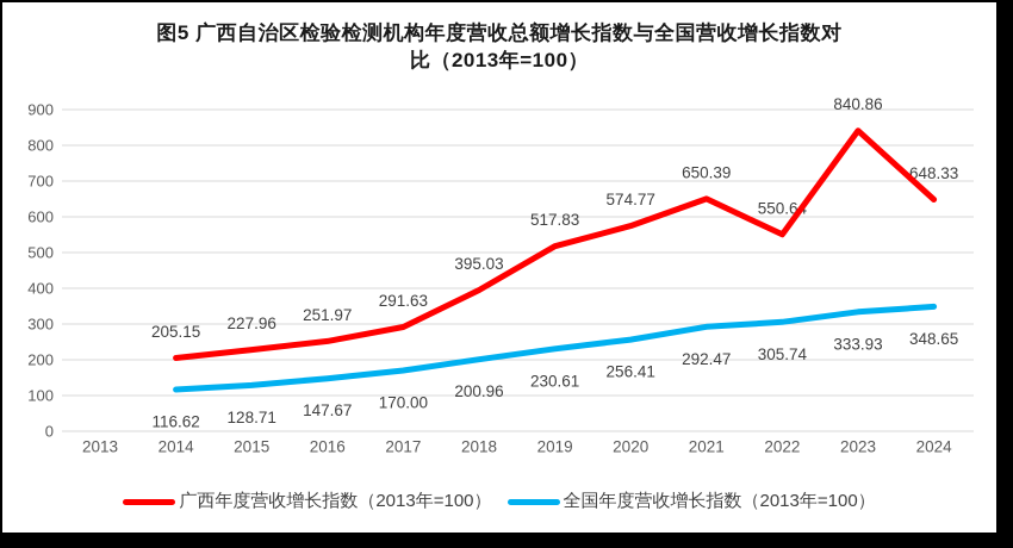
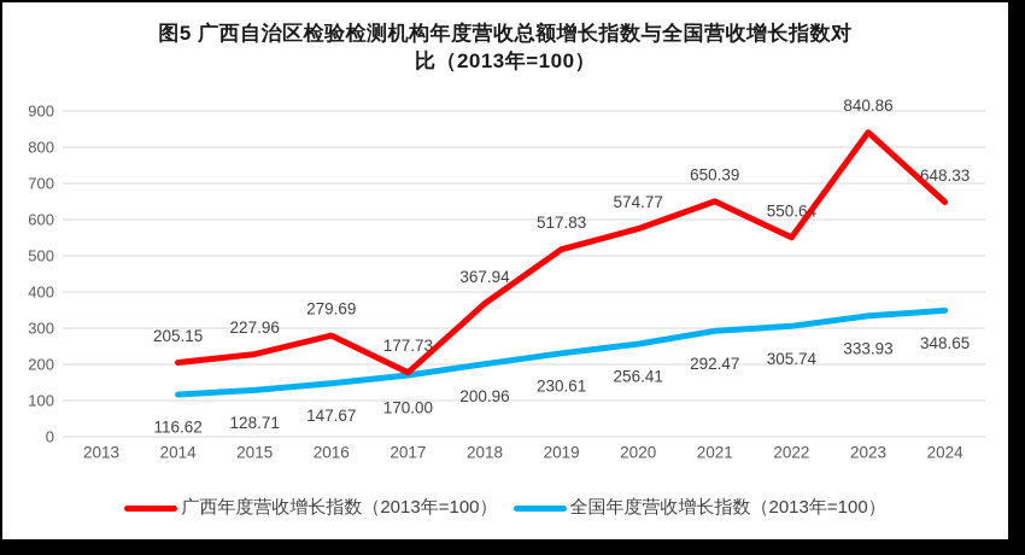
广西年度营收增长指数（2013年=100）/2016: 251.97 -> 279.69
广西年度营收增长指数（2013年=100）/2017: 291.63 -> 177.73
广西年度营收增长指数（2013年=100）/2018: 395.03 -> 367.94
